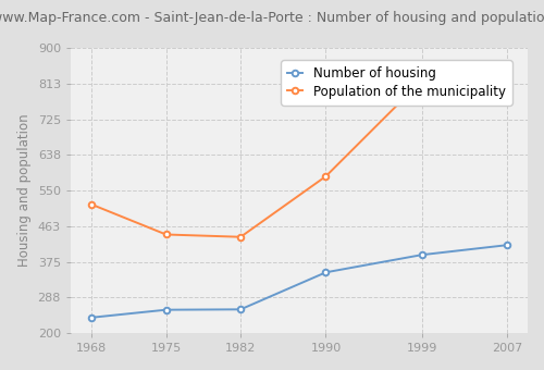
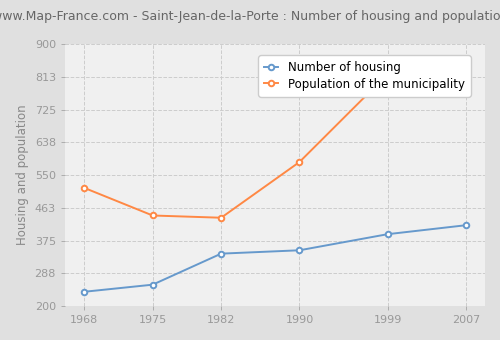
Number of housing/1982: 258 -> 340
